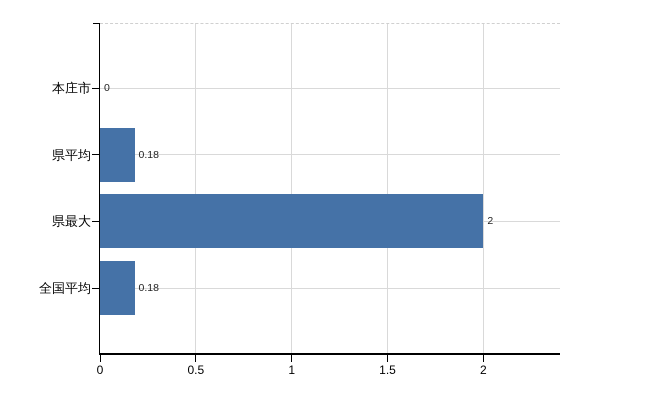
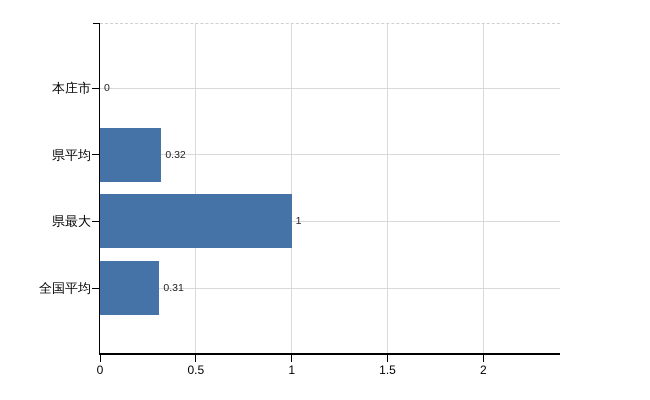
県平均: 0.18 -> 0.32
県最大: 2 -> 1
全国平均: 0.18 -> 0.31
